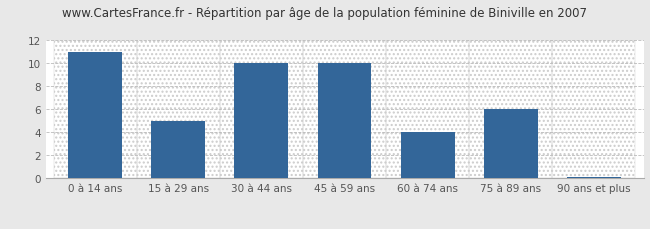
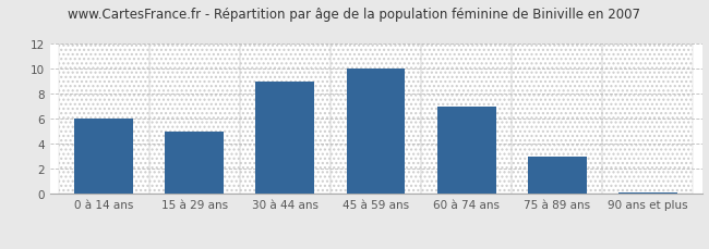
0 à 14 ans: 11.0 -> 6.0
30 à 44 ans: 10.0 -> 9.0
60 à 74 ans: 4.0 -> 7.0
75 à 89 ans: 6.0 -> 3.0
